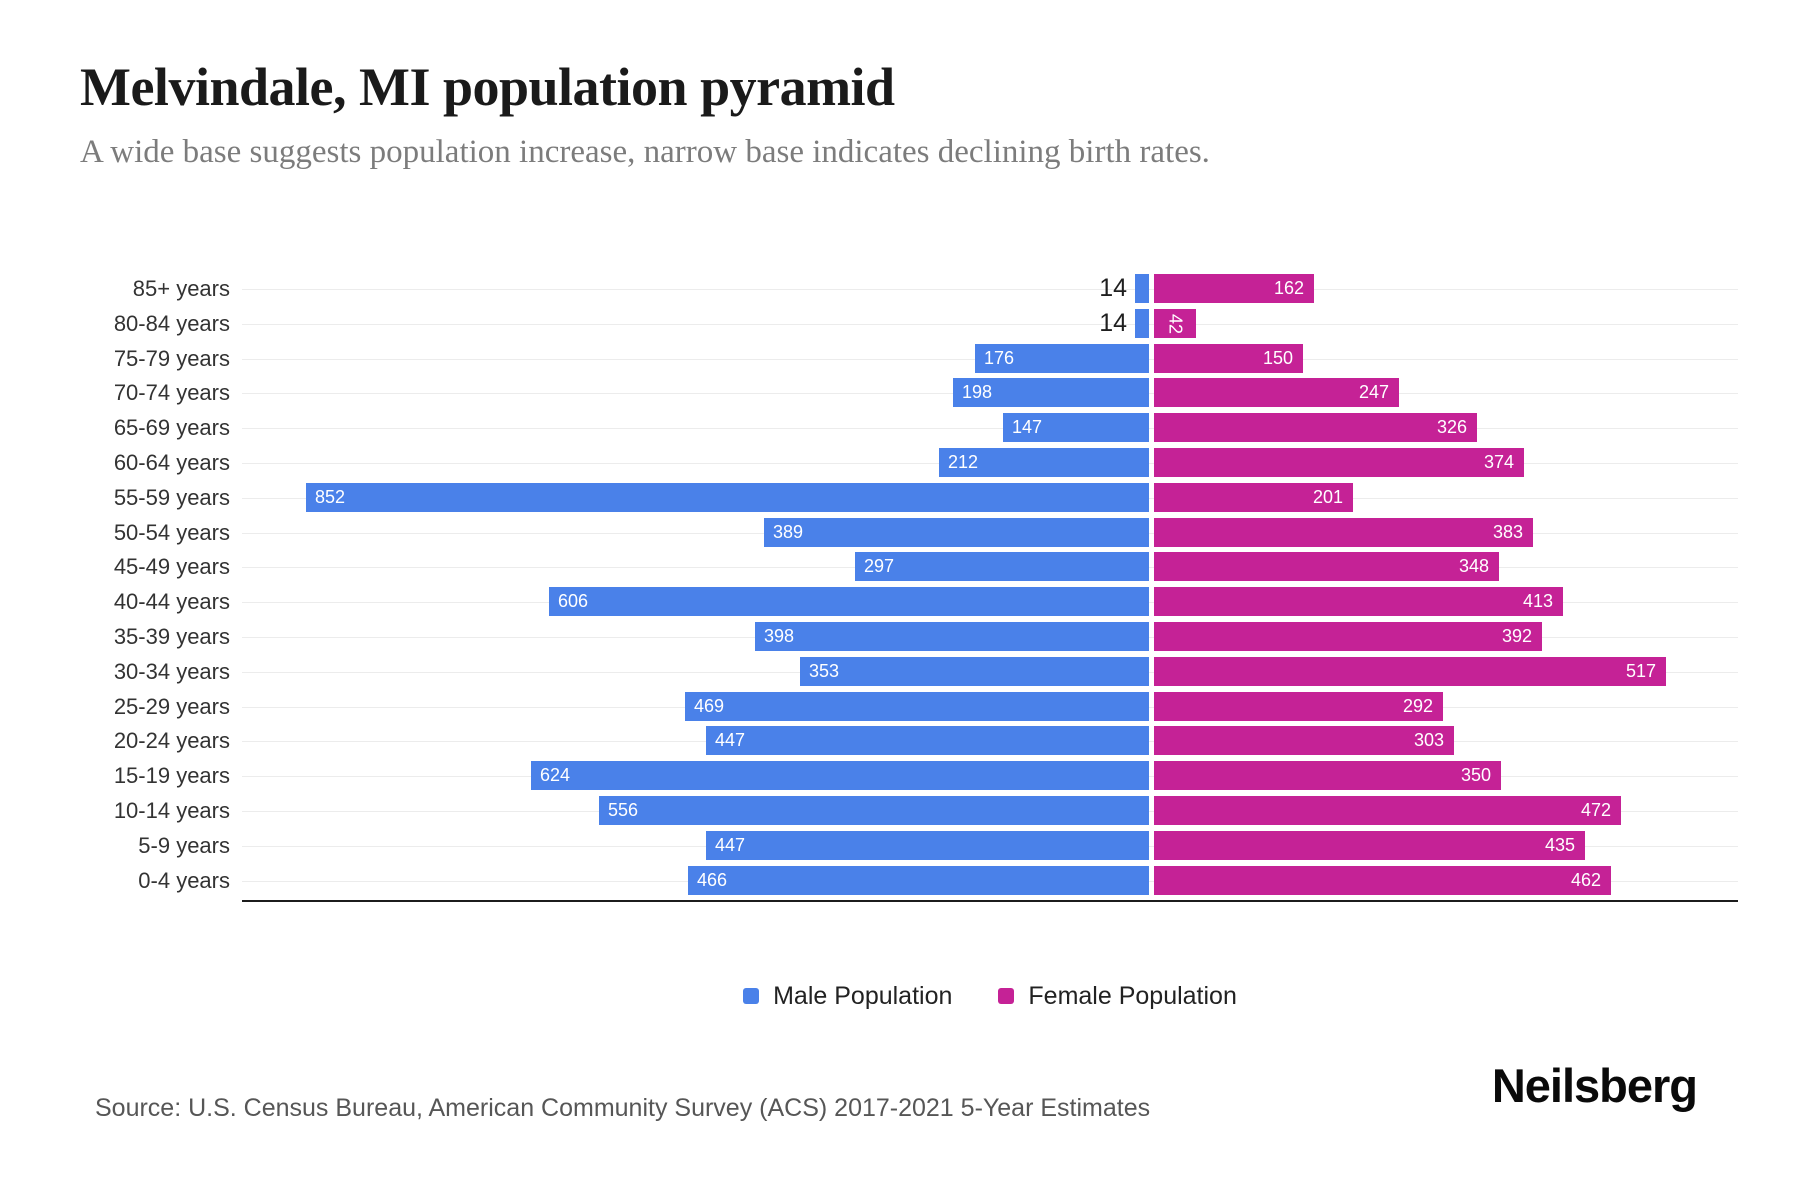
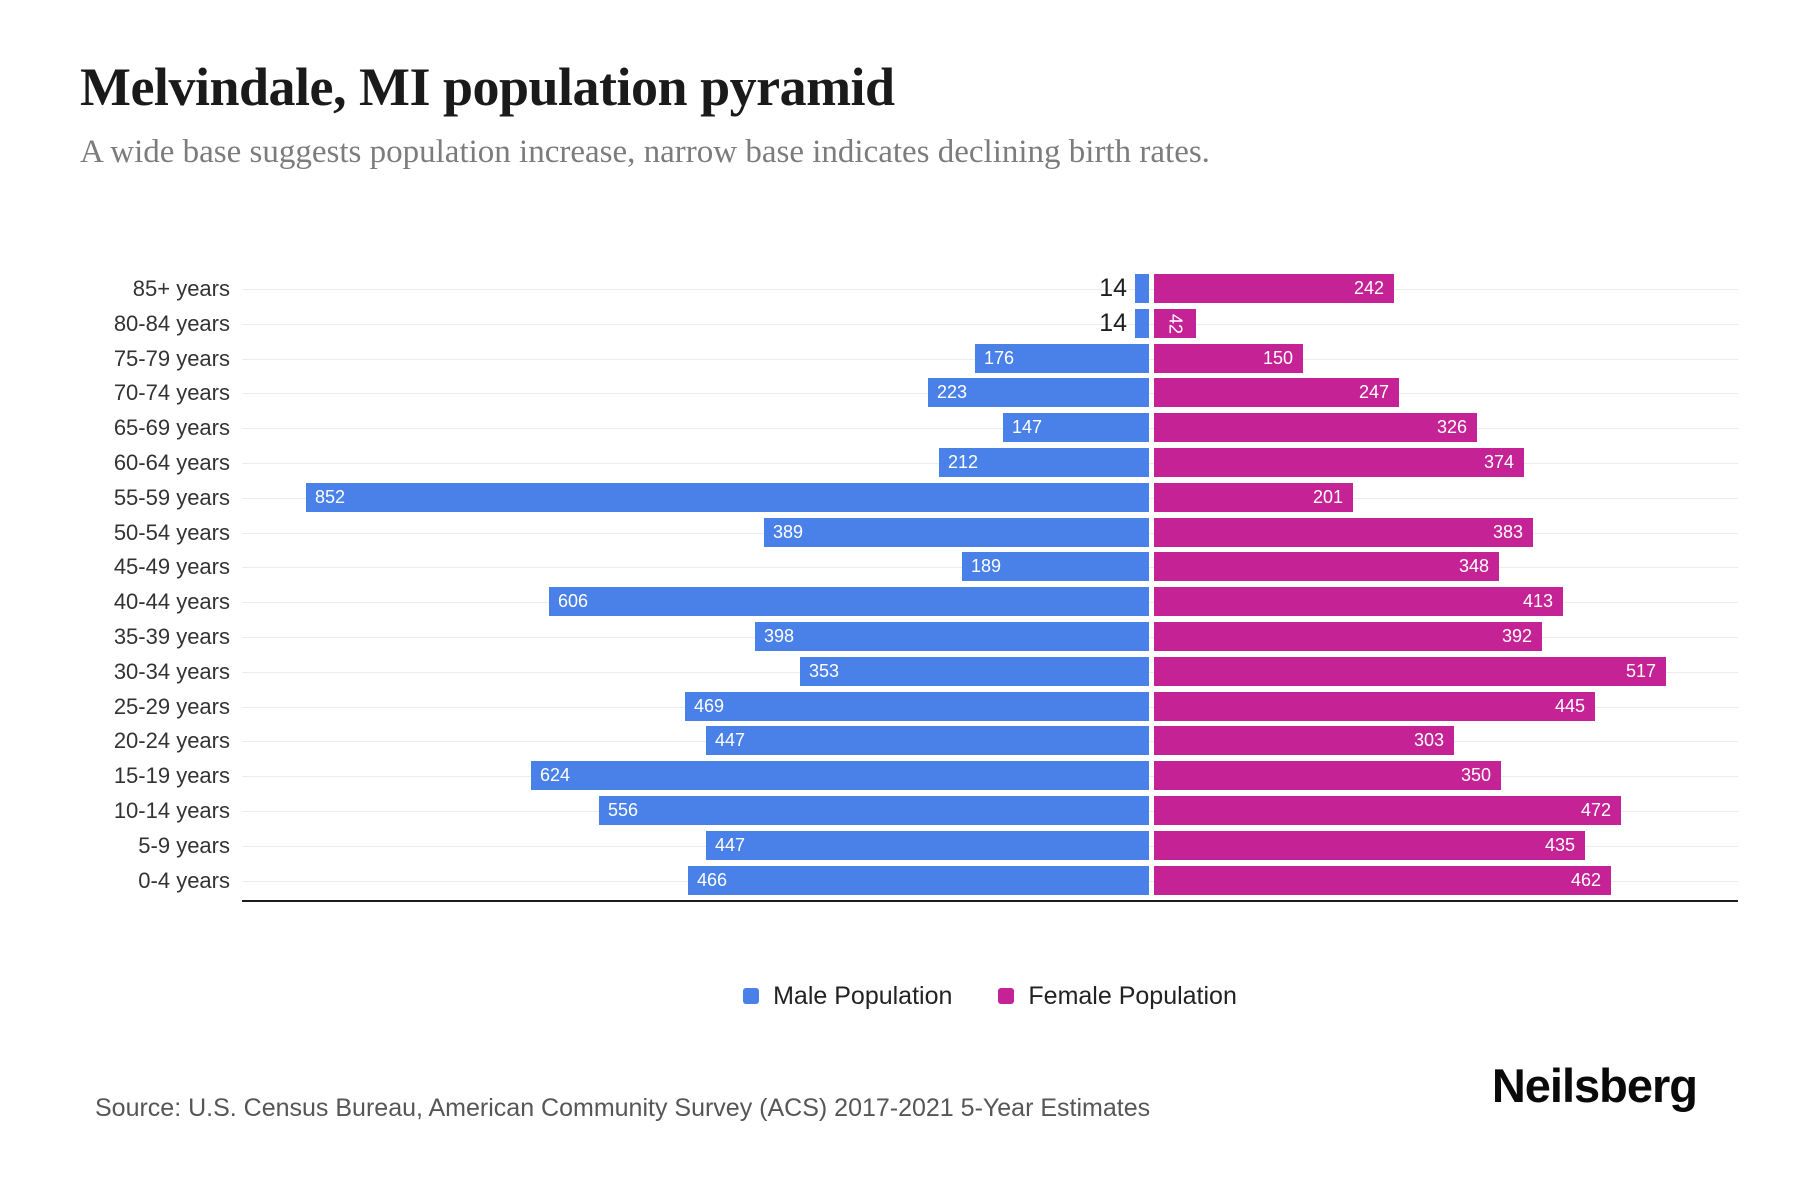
Female Population/85+ years: 162 -> 242
Male Population/70-74 years: 198 -> 223
Male Population/45-49 years: 297 -> 189
Female Population/25-29 years: 292 -> 445
